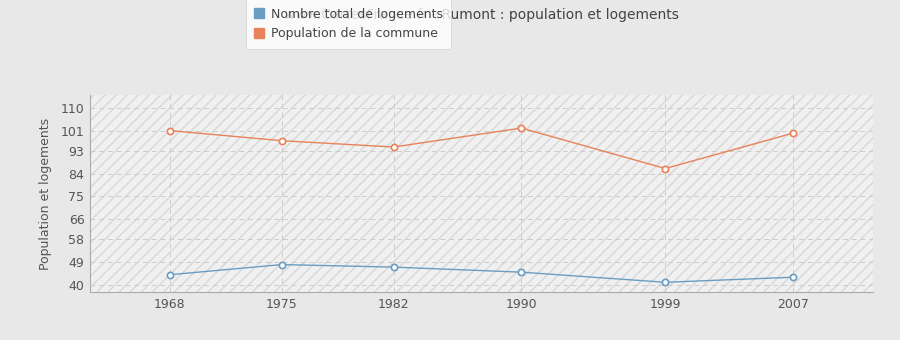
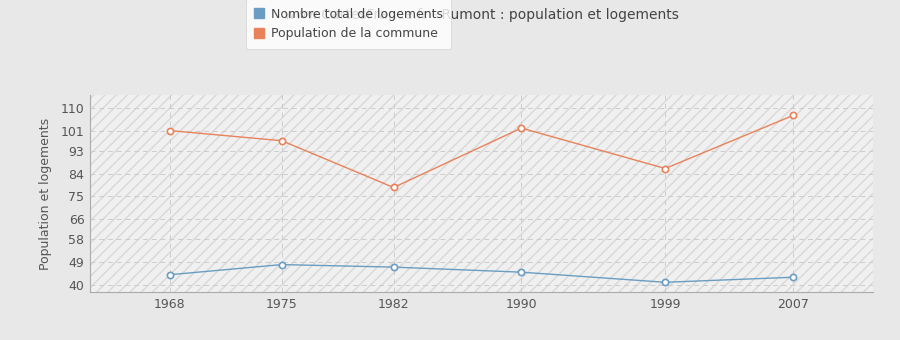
Population de la commune/1982: 94.5 -> 78.5
Population de la commune/2007: 100.0 -> 107.0
